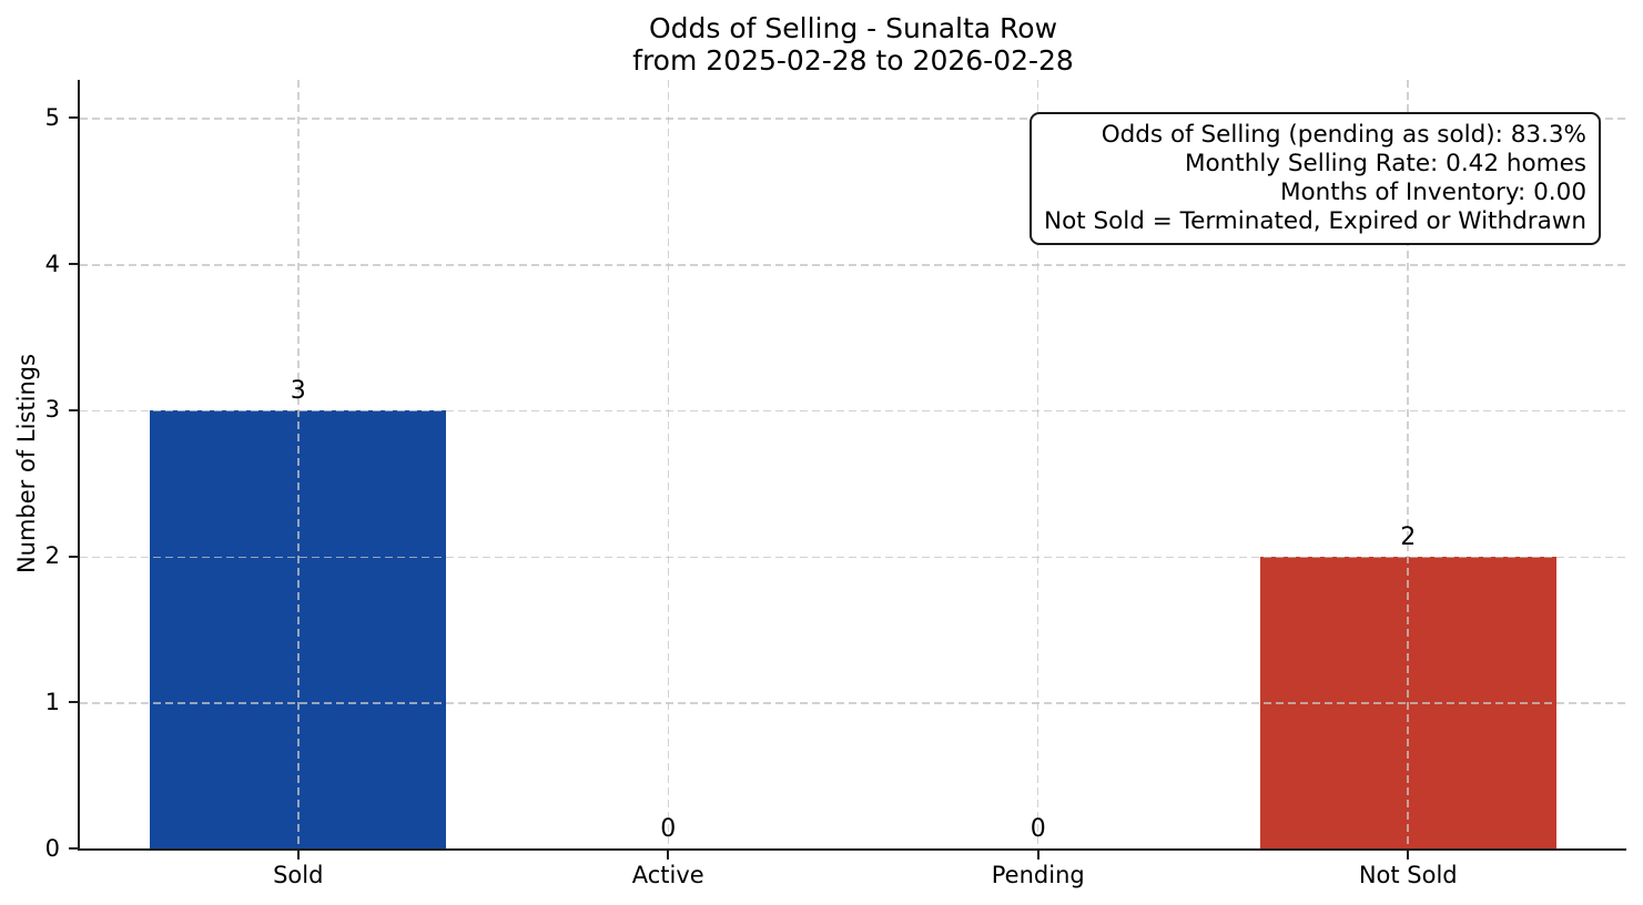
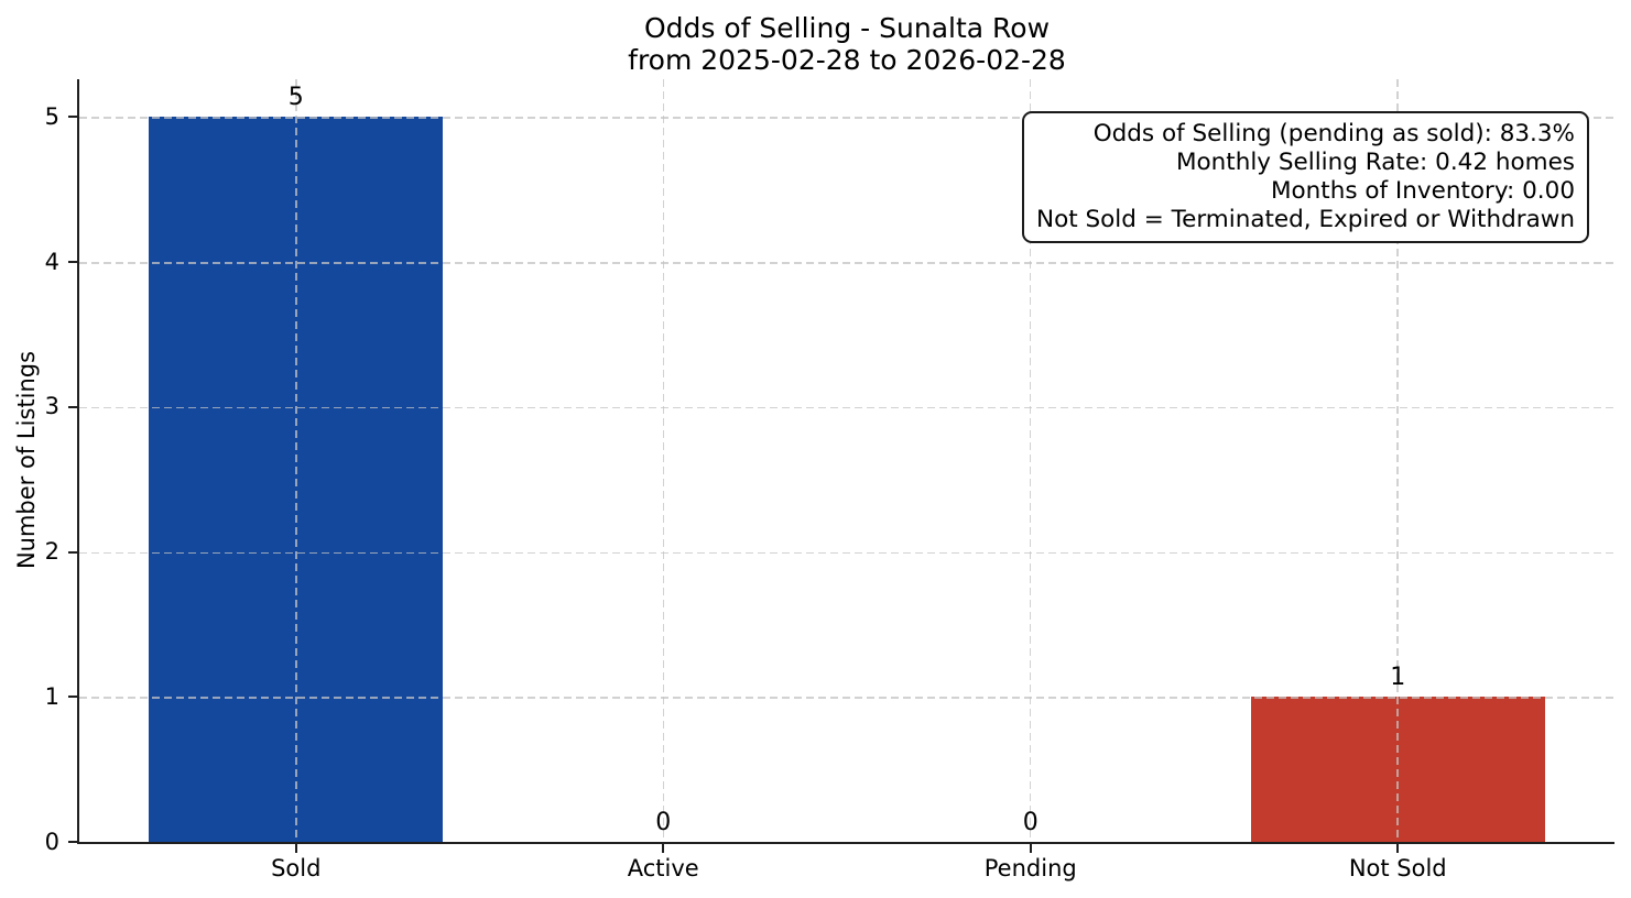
Sold: 3 -> 5
Not Sold: 2 -> 1
